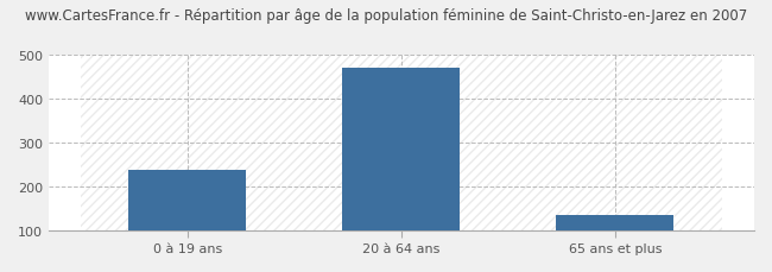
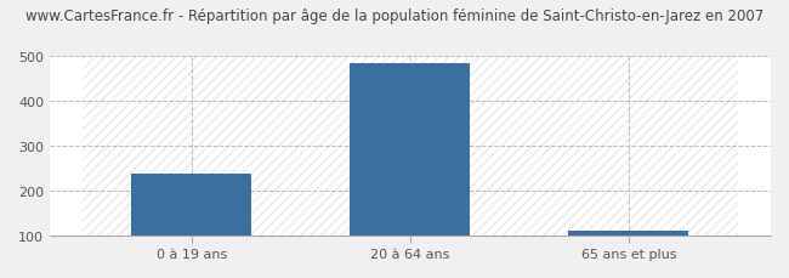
20 à 64 ans: 470 -> 484
65 ans et plus: 135 -> 110
